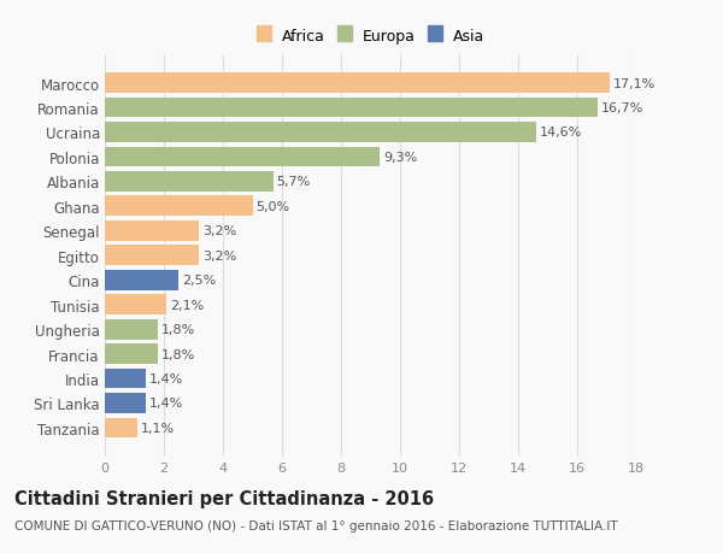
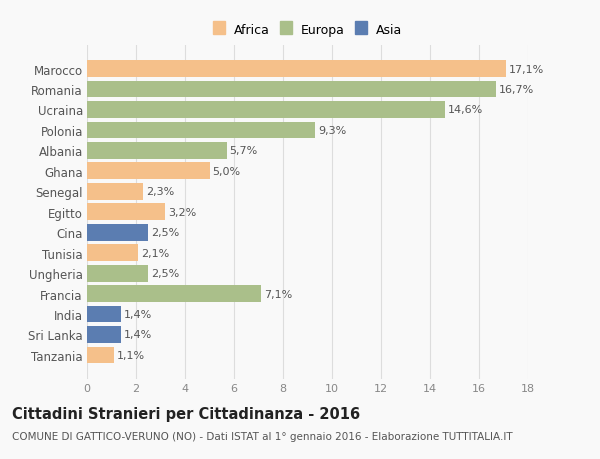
Senegal: 3,2% -> 2,3%
Ungheria: 1,8% -> 2,5%
Francia: 1,8% -> 7,1%
